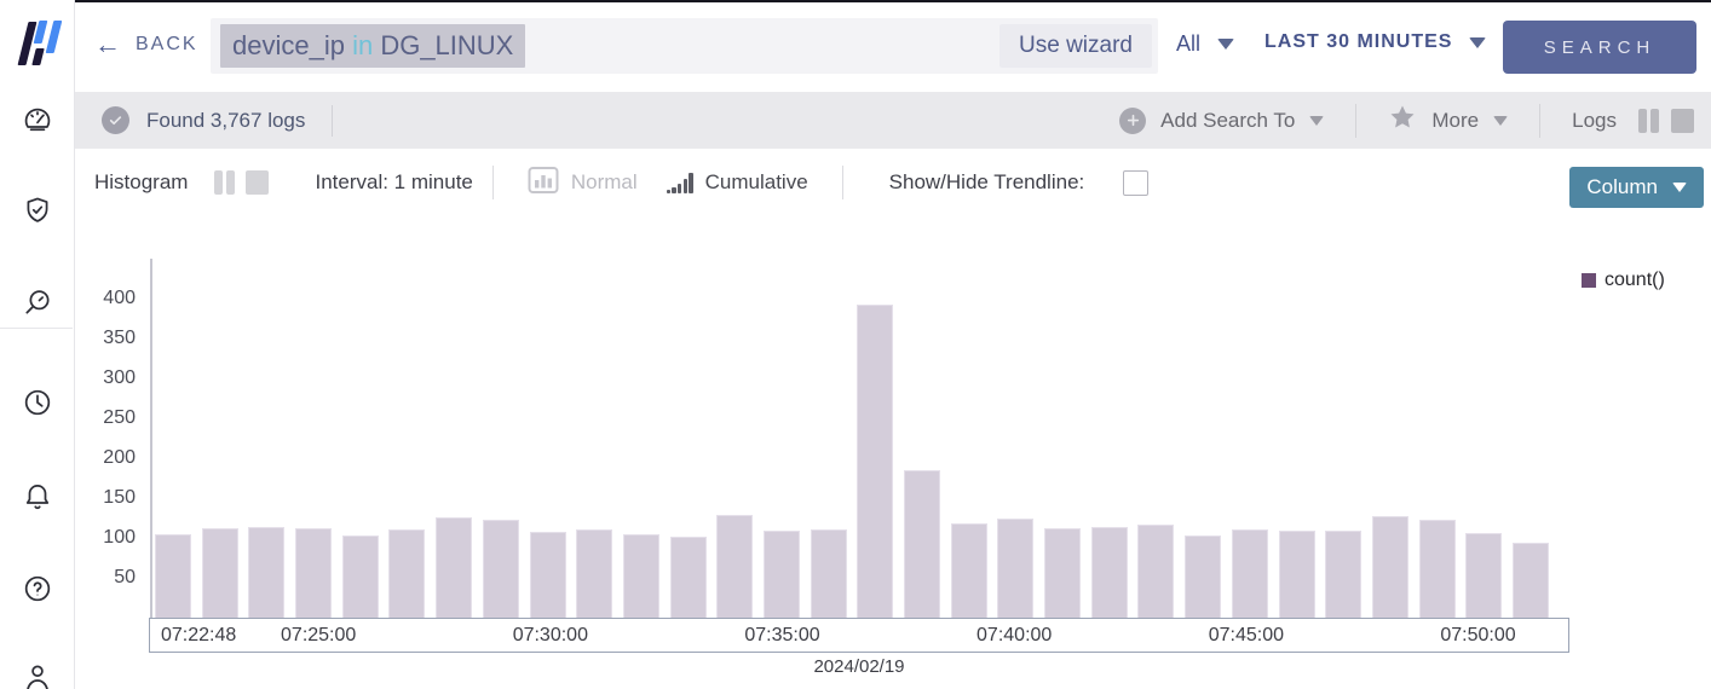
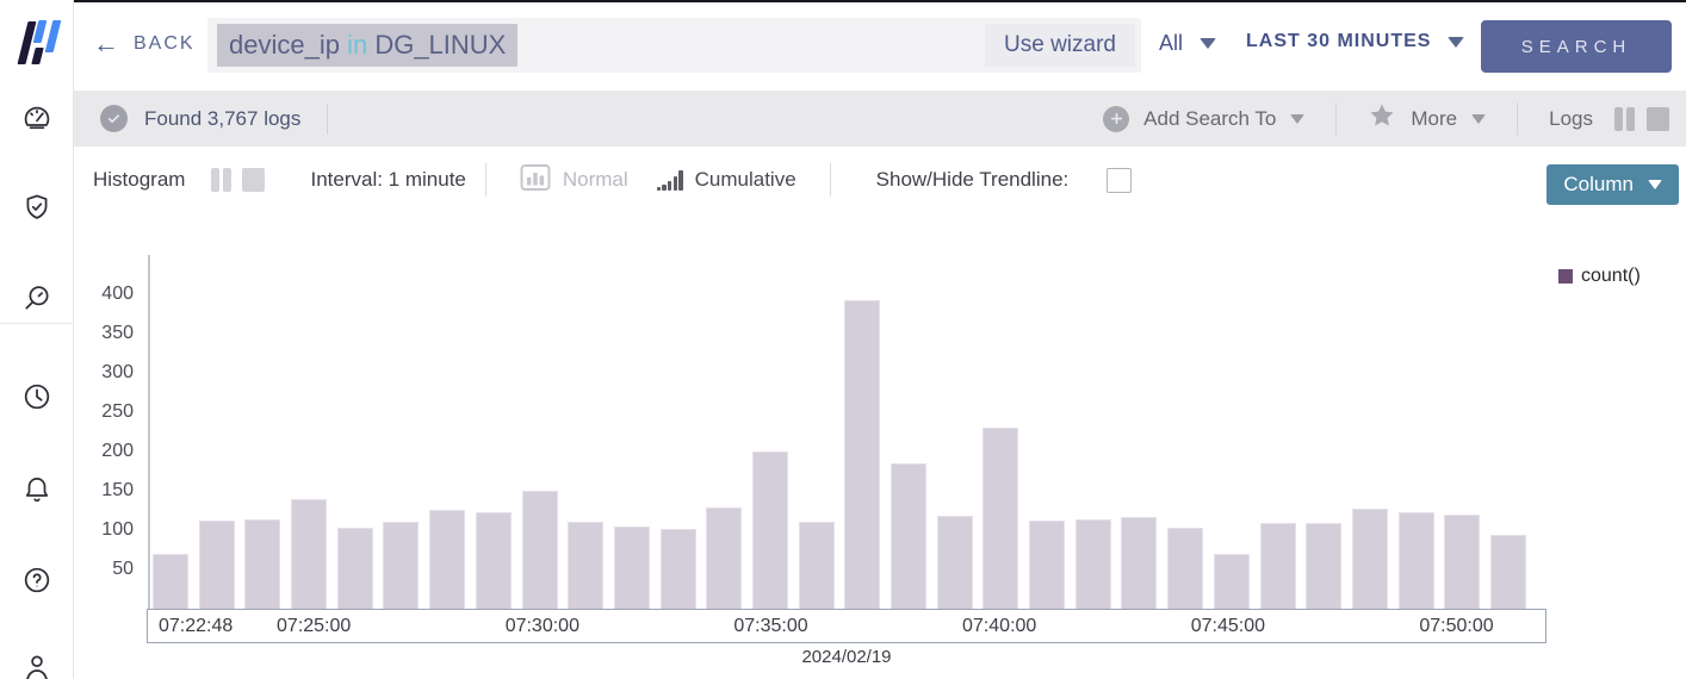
07:22:48: 100 -> 70
07:25:00: 110 -> 140
07:30:00: 110 -> 150
07:35:00: 110 -> 200
07:40:00: 120 -> 230
07:45:00: 110 -> 70
07:50:00: 110 -> 120
